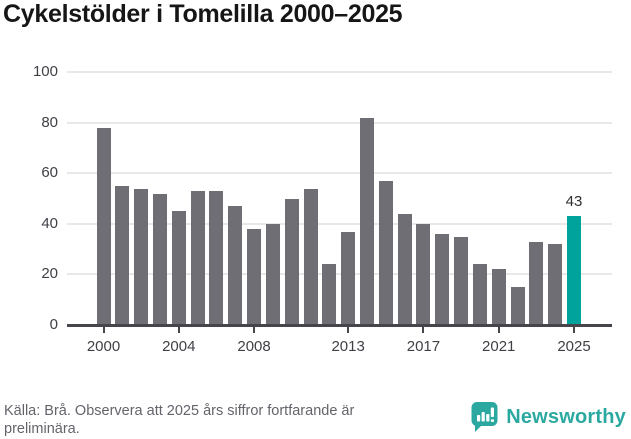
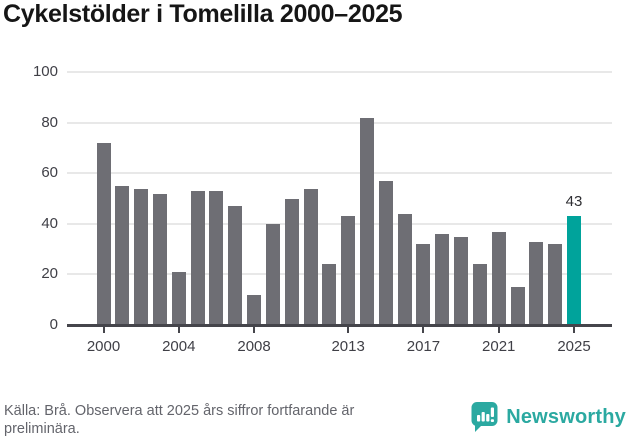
2000: 78 -> 72
2004: 45 -> 21
2008: 38 -> 12
2013: 37 -> 43
2017: 40 -> 32
2021: 22 -> 37
